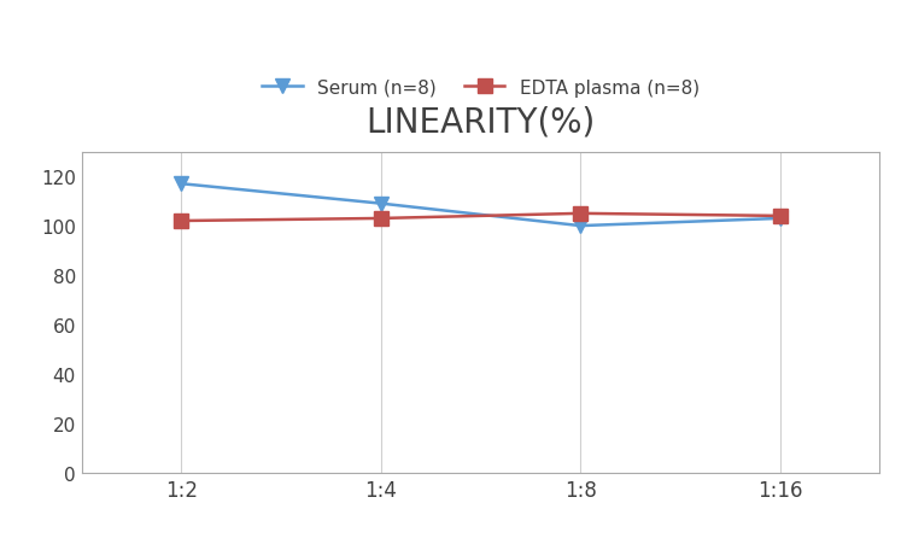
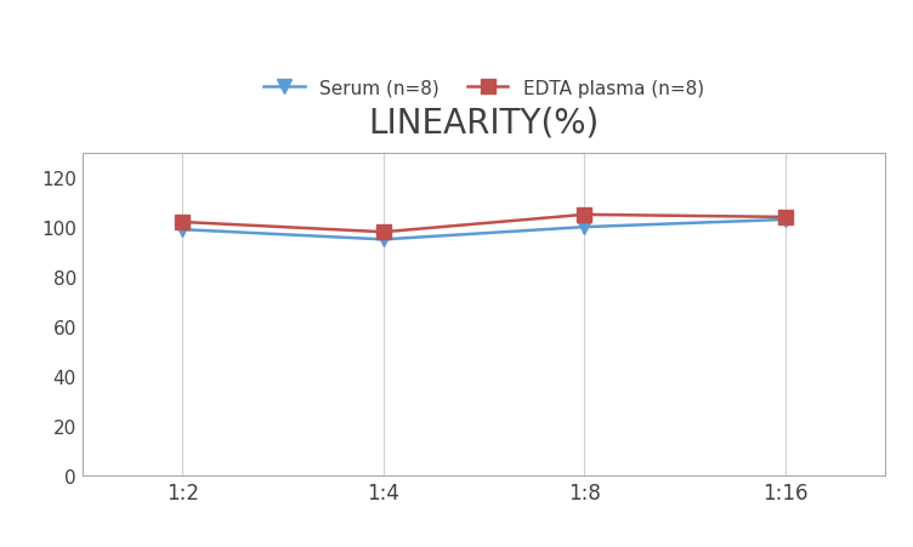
Serum (n=8)/1:2: 117 -> 99
Serum (n=8)/1:4: 109 -> 95
EDTA plasma (n=8)/1:4: 103 -> 98
